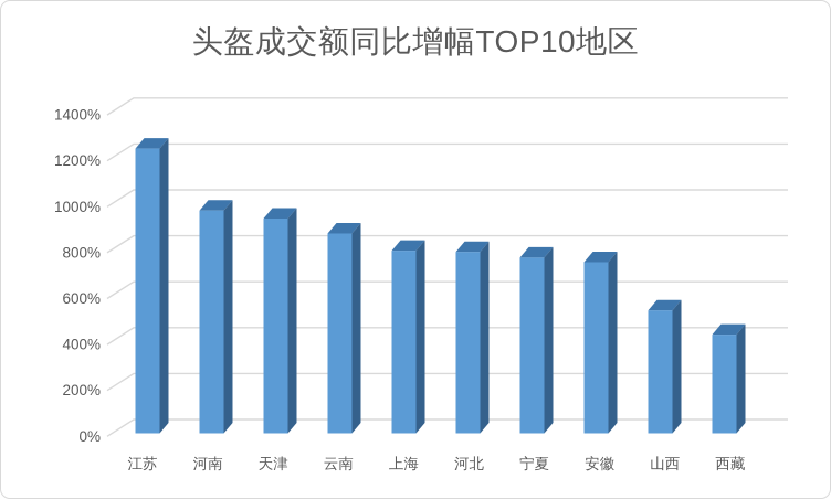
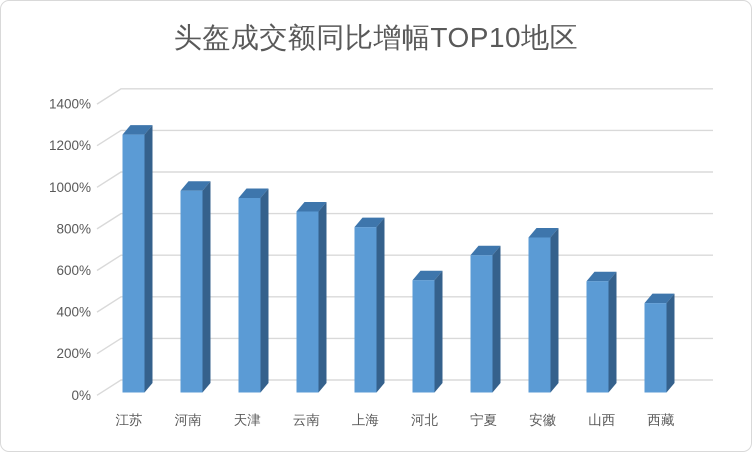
河北: 790% -> 540%
宁夏: 760% -> 660%
